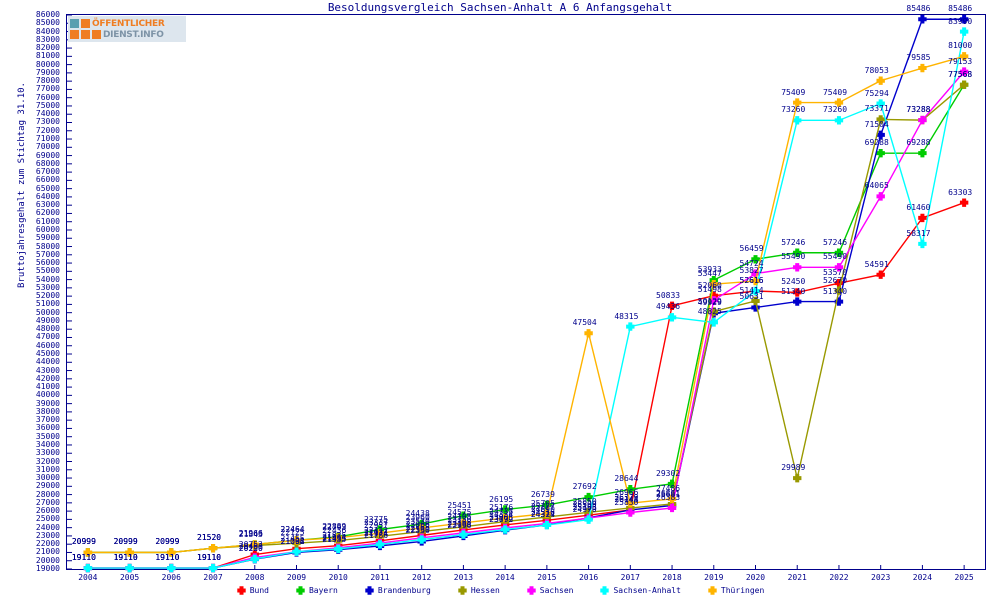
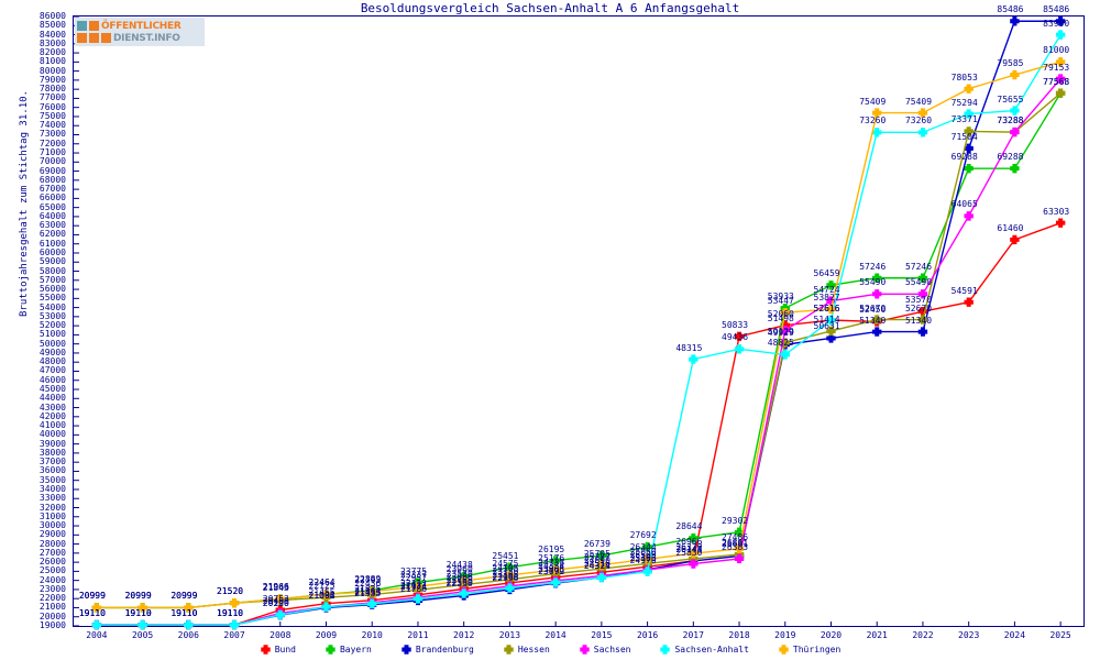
Thüringen/2016: 47504 -> 26344
Hessen/2021: 29989 -> 52670
Sachsen-Anhalt/2024: 58317 -> 75655
